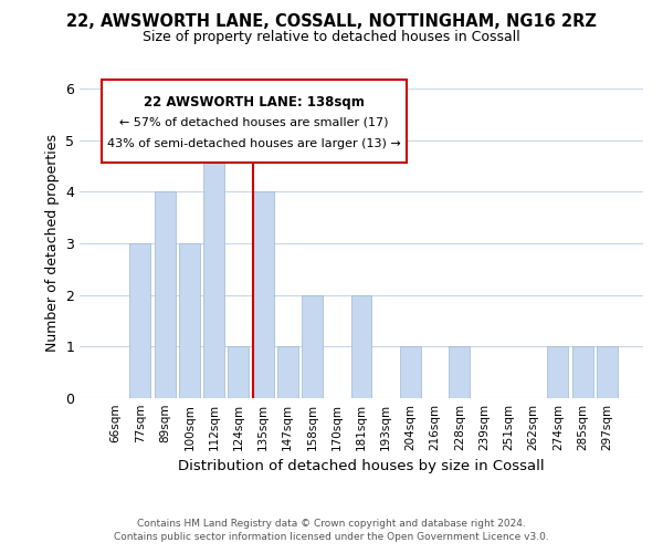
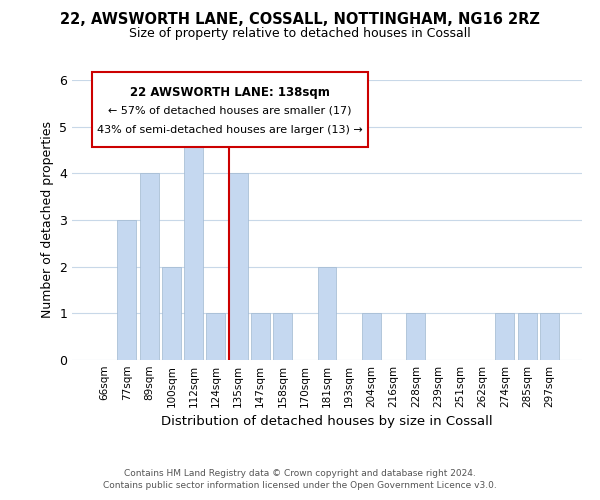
100sqm: 3 -> 2
158sqm: 2 -> 1
